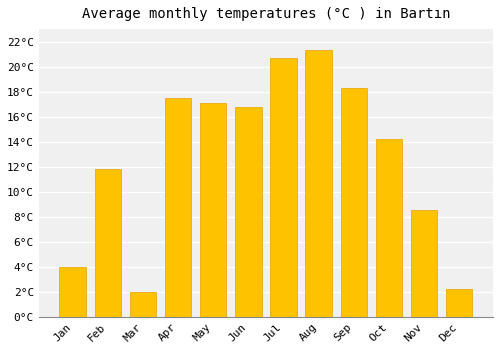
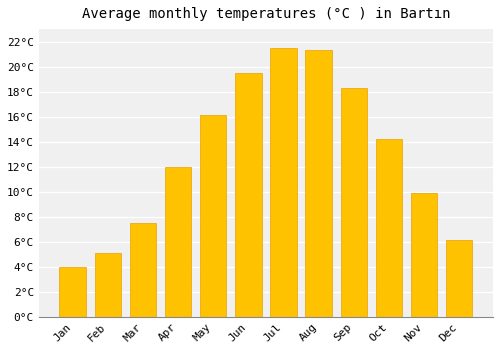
Feb: 11.8°C -> 5.1°C
Mar: 2.0°C -> 7.5°C
Apr: 17.5°C -> 12.0°C
May: 17.1°C -> 16.1°C
Jun: 16.8°C -> 19.5°C
Jul: 20.7°C -> 21.5°C
Nov: 8.5°C -> 9.9°C
Dec: 2.2°C -> 6.1°C
